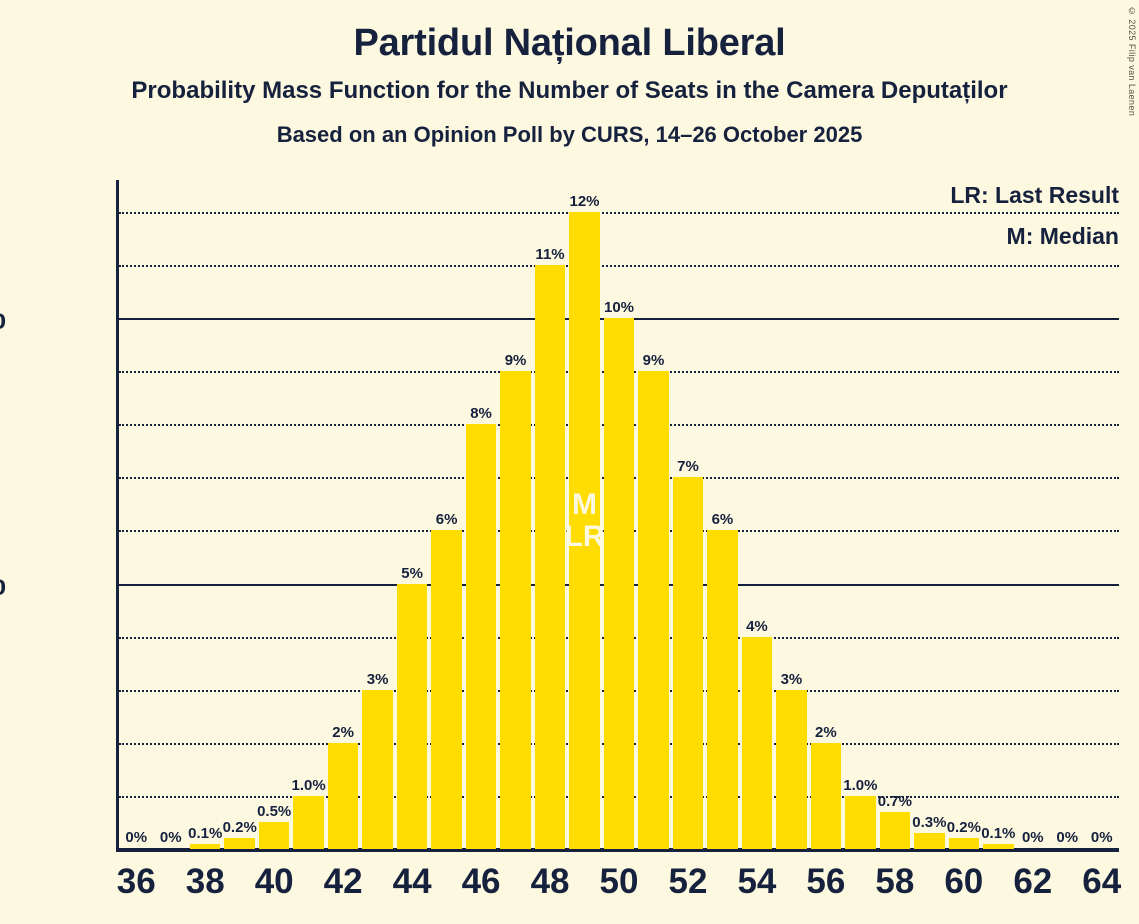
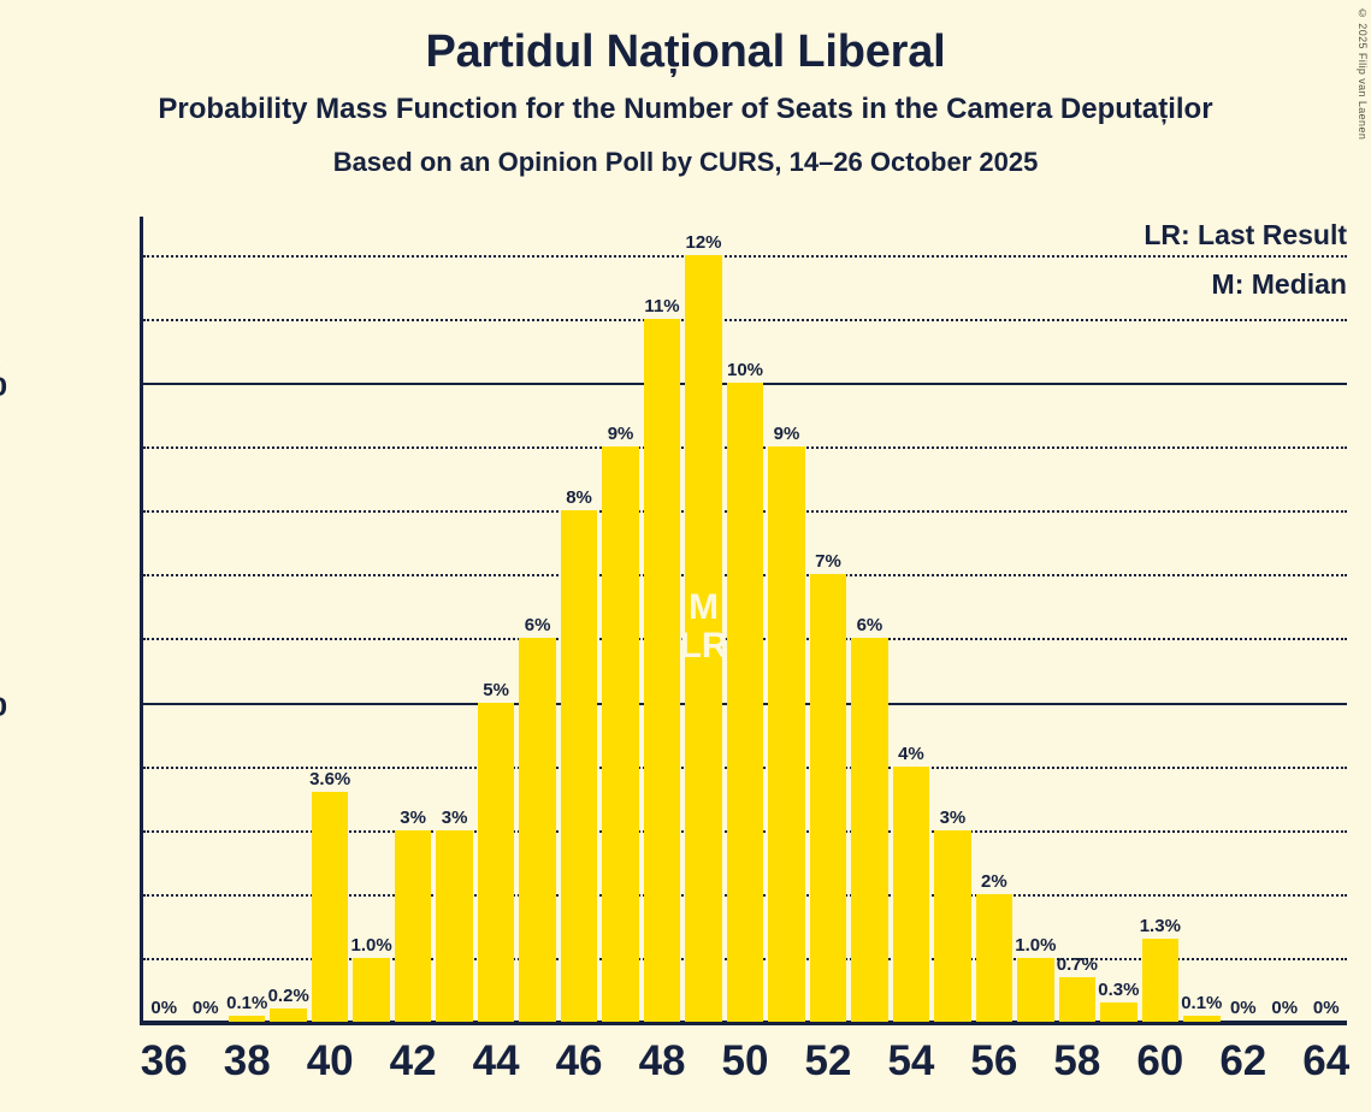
40: 0.5% -> 3.6%
42: 2% -> 3%
60: 0.2% -> 1.3%
